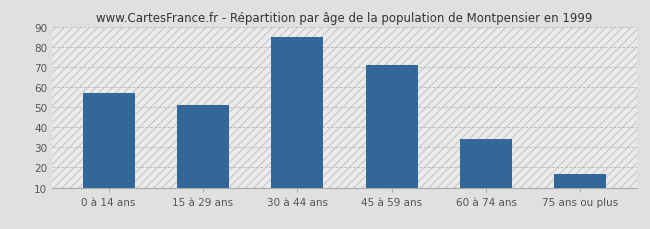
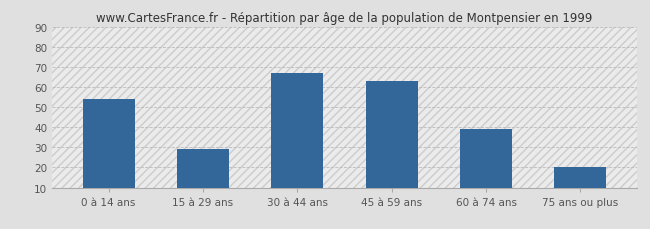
0 à 14 ans: 57 -> 54
15 à 29 ans: 51 -> 29
30 à 44 ans: 85 -> 67
45 à 59 ans: 71 -> 63
60 à 74 ans: 34 -> 39
75 ans ou plus: 17 -> 20
